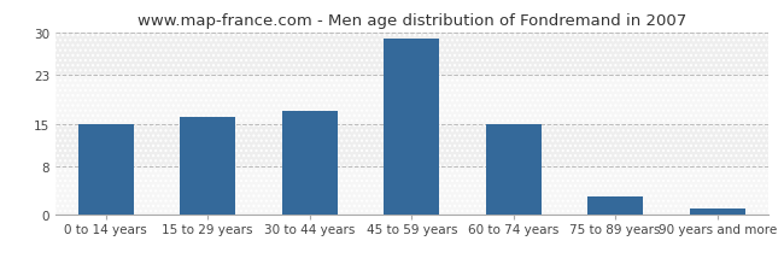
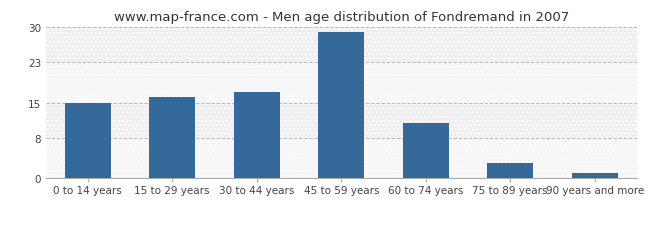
60 to 74 years: 15 -> 11
